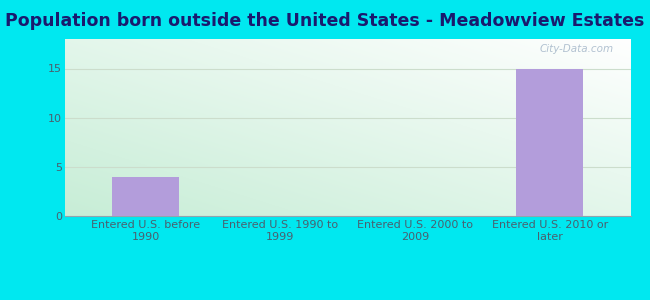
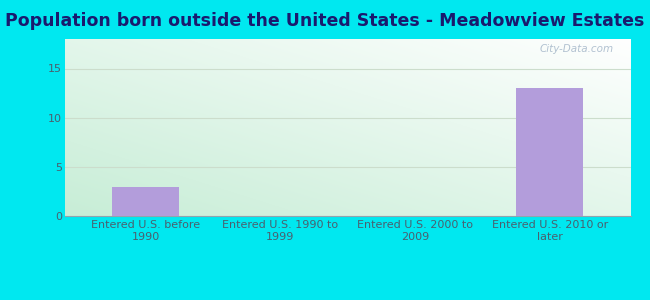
Entered U.S. before 1990: 4 -> 3
Entered U.S. 2010 or later: 15 -> 13
